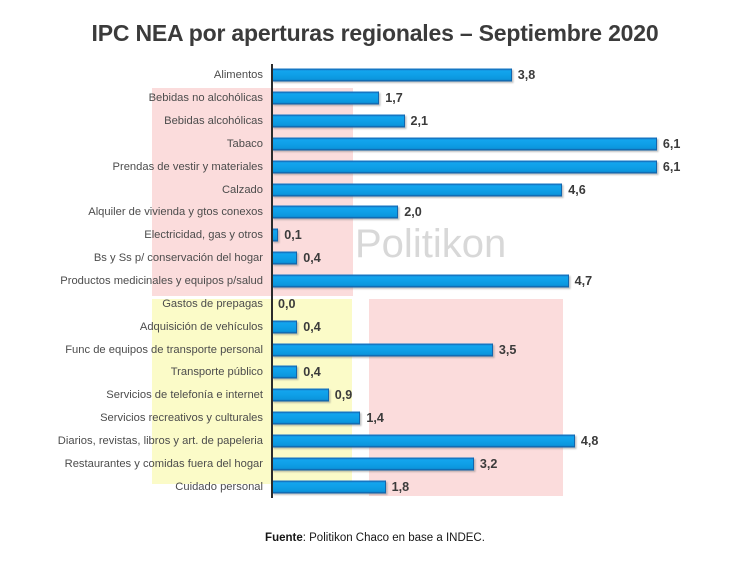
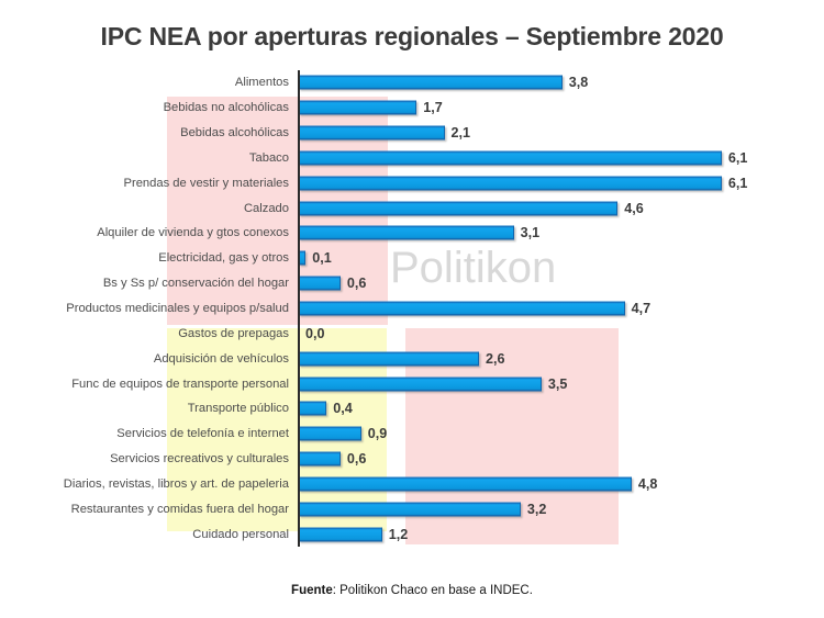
Alquiler de vivienda y gtos conexos: 2,0 -> 3,1
Bs y Ss p/ conservación del hogar: 0,4 -> 0,6
Adquisición de vehículos: 0,4 -> 2,6
Servicios recreativos y culturales: 1,4 -> 0,6
Cuidado personal: 1,8 -> 1,2
